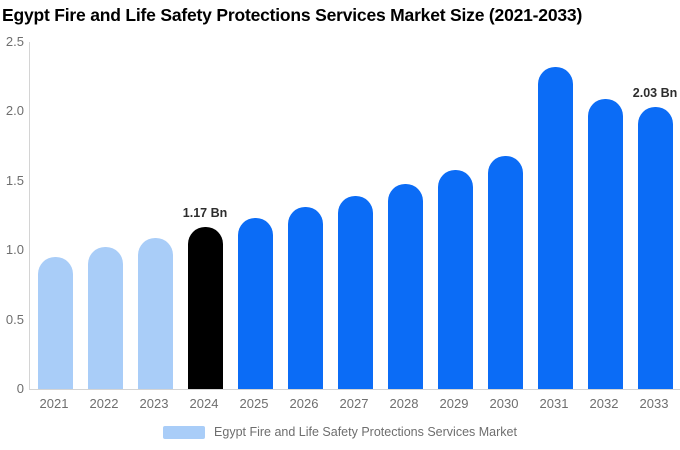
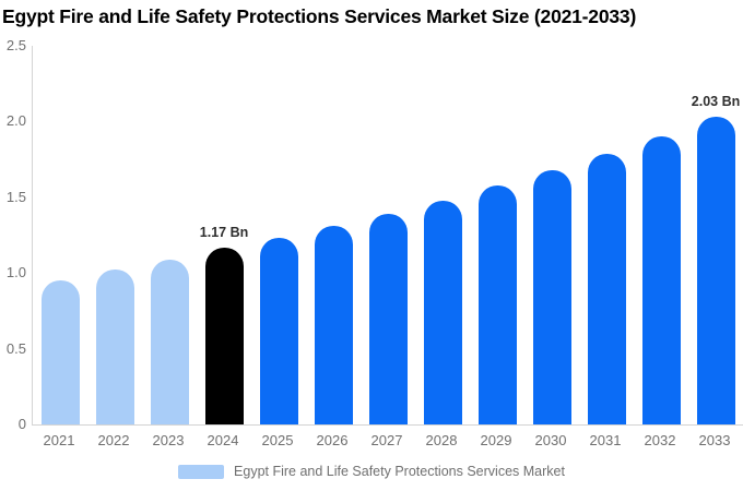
2031: 2.32 -> 1.79
2032: 2.09 -> 1.90
